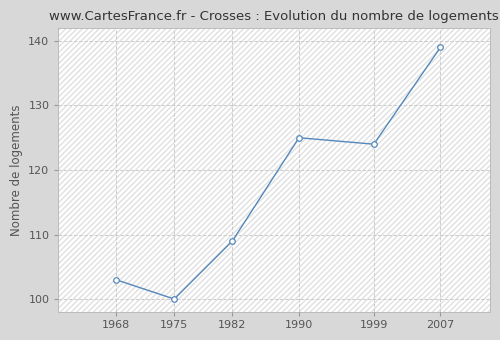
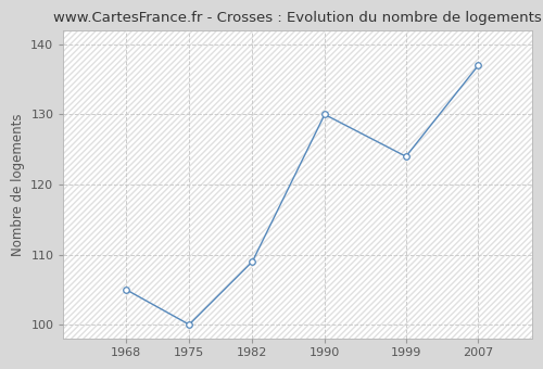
1968: 103 -> 105
1990: 125 -> 130
2007: 139 -> 137
